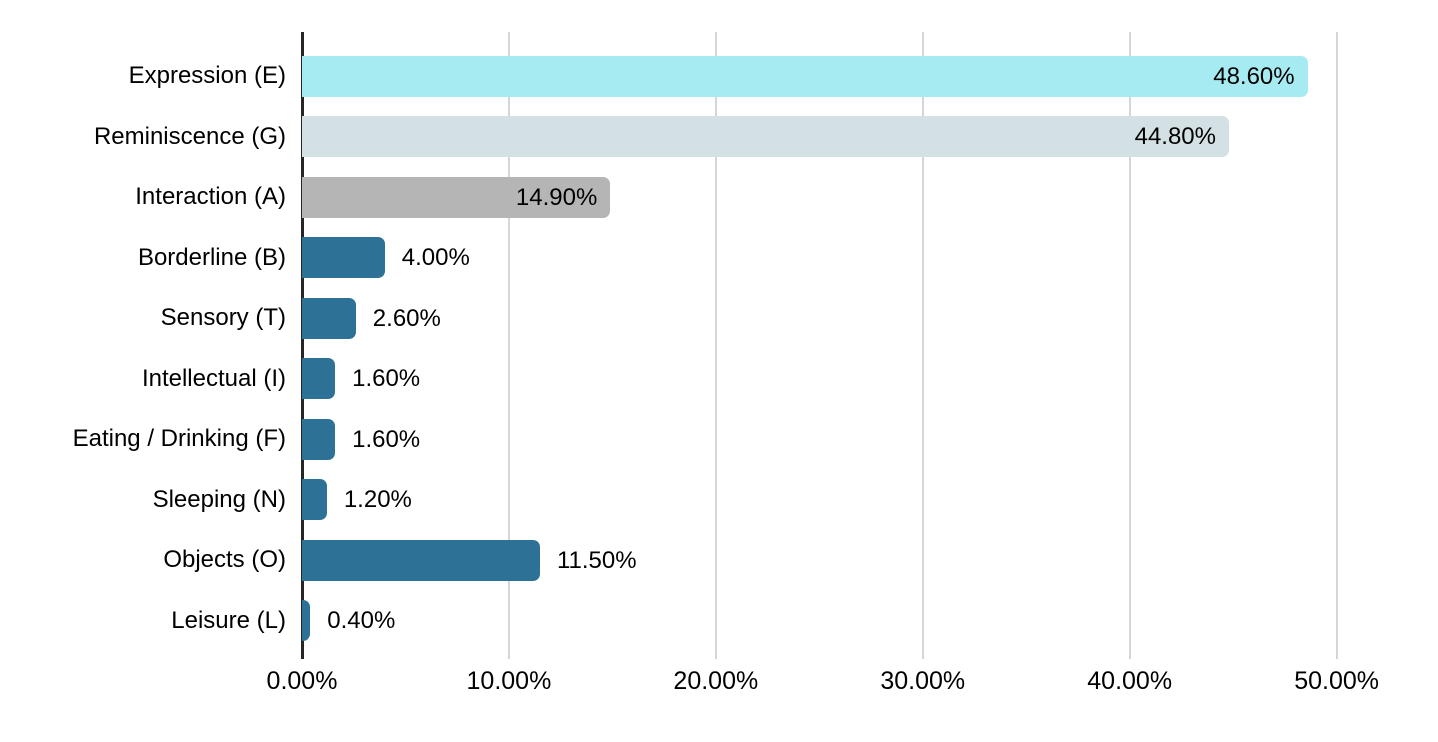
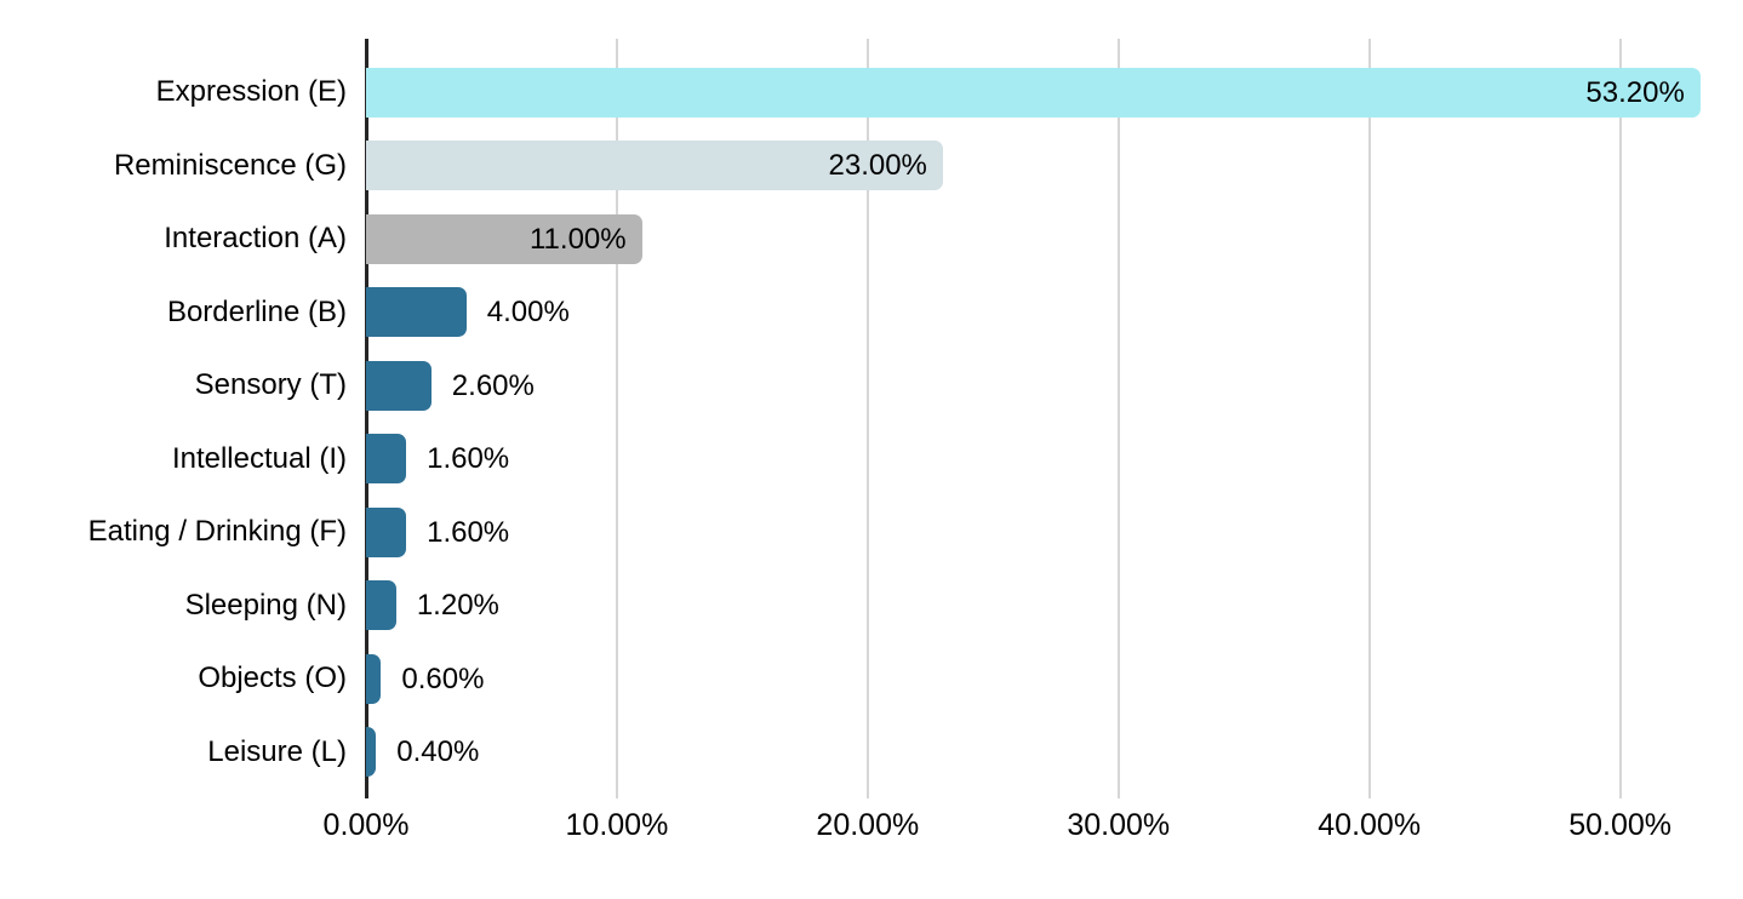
Expression (E): 48.60% -> 53.20%
Reminiscence (G): 44.80% -> 23.00%
Interaction (A): 14.90% -> 11.00%
Objects (O): 11.50% -> 0.60%
